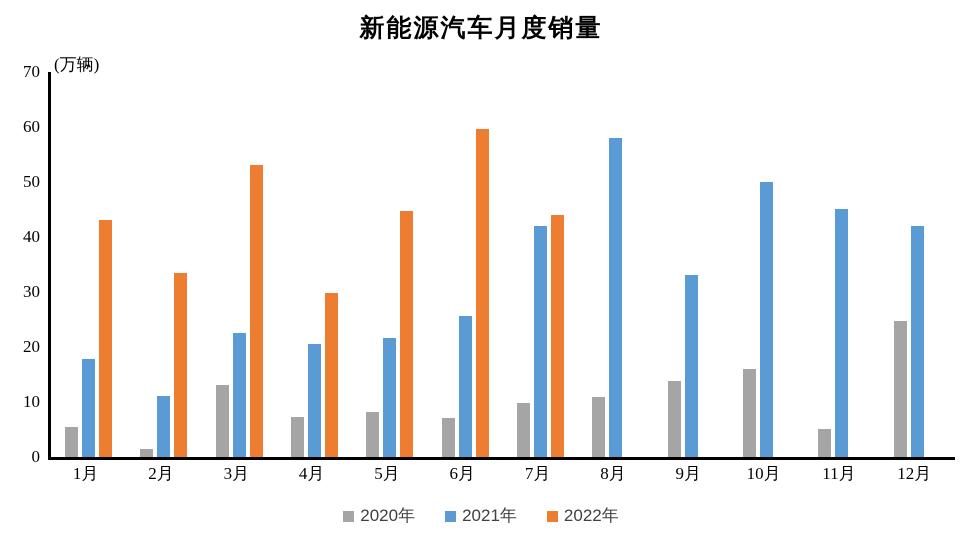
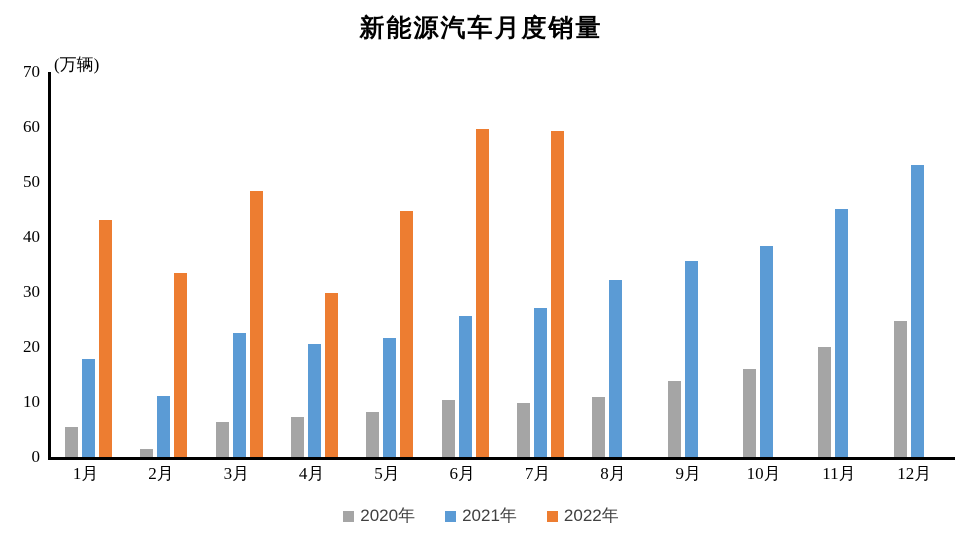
2020年/3月: 13 -> 6
2022年/3月: 53 -> 48
2020年/6月: 7 -> 10
2021年/7月: 42 -> 27
2022年/7月: 44 -> 59
2021年/8月: 58 -> 32
2021年/9月: 33 -> 36
2021年/10月: 50 -> 38
2020年/11月: 5 -> 20
2021年/12月: 42 -> 53
